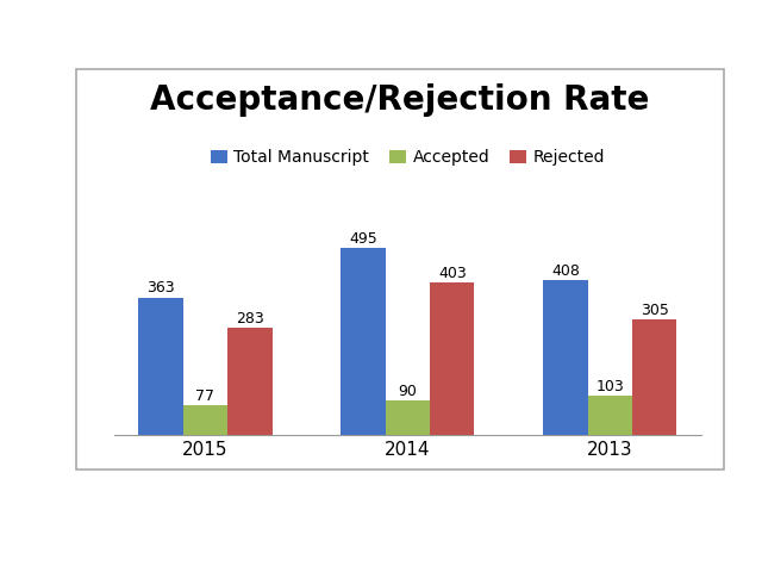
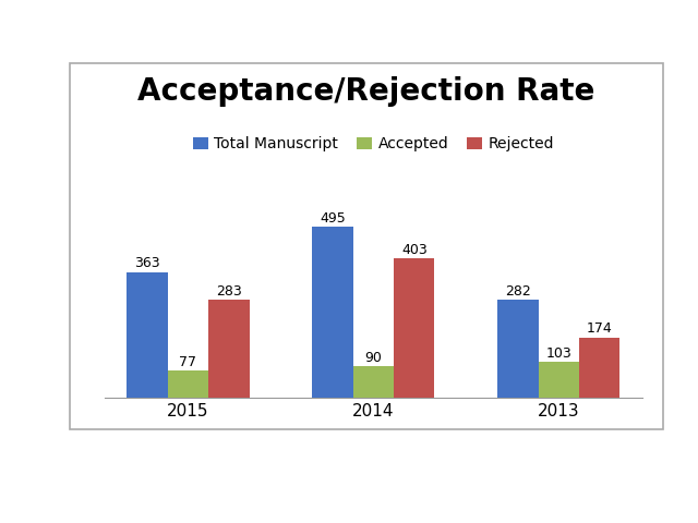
Total Manuscript/2013: 408 -> 282
Rejected/2013: 305 -> 174
